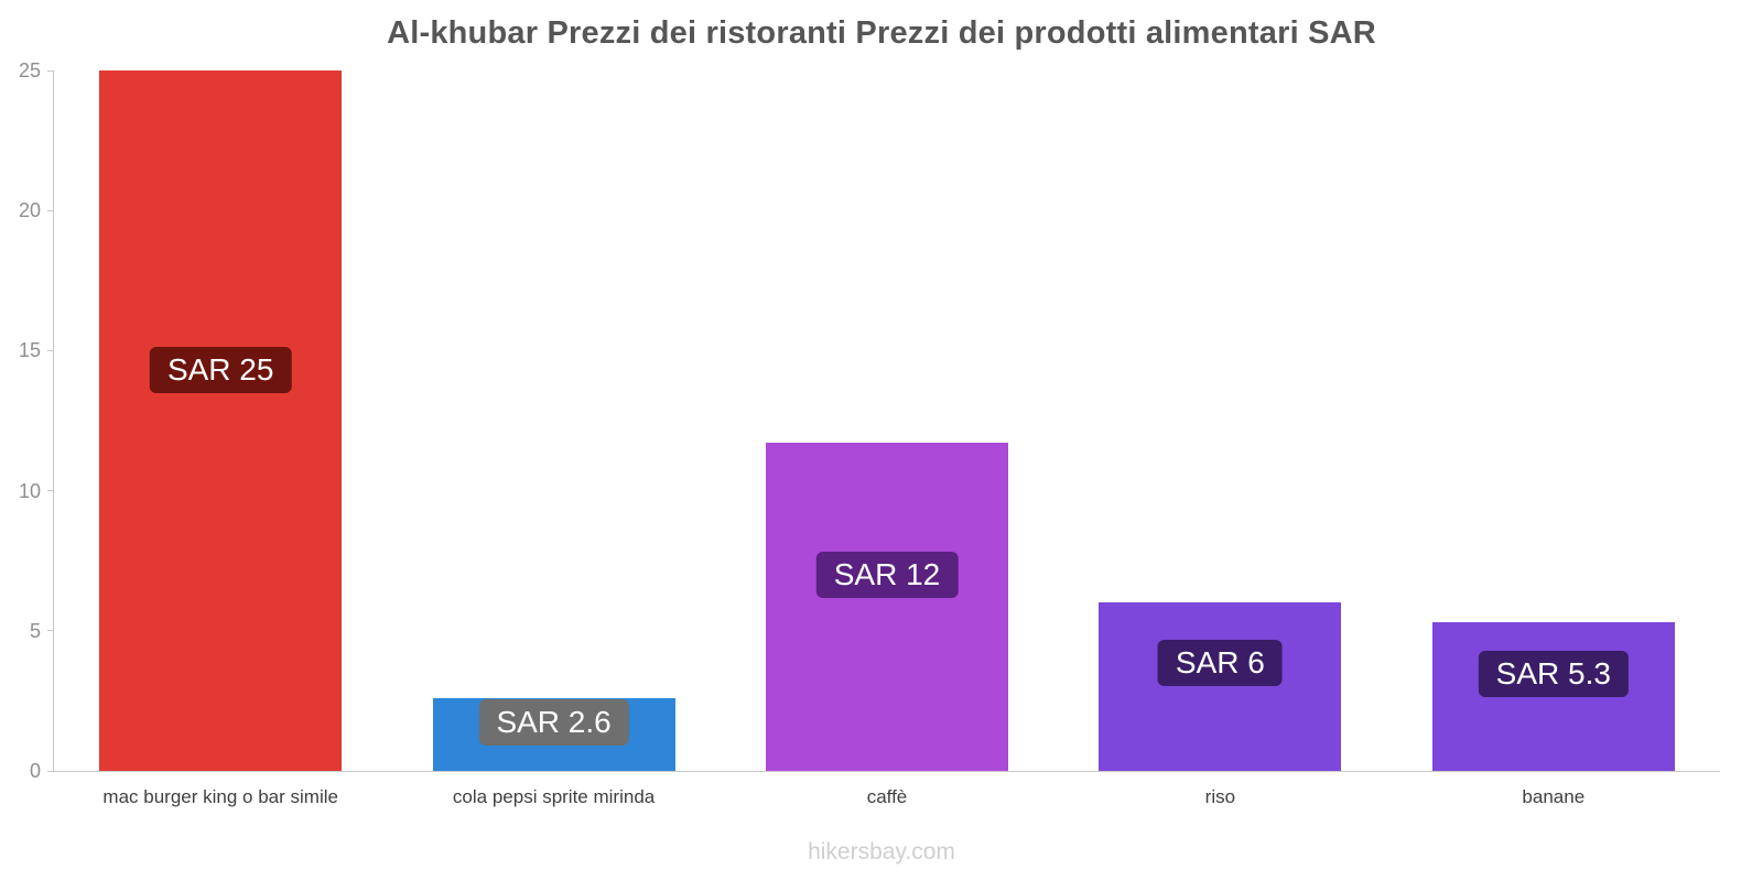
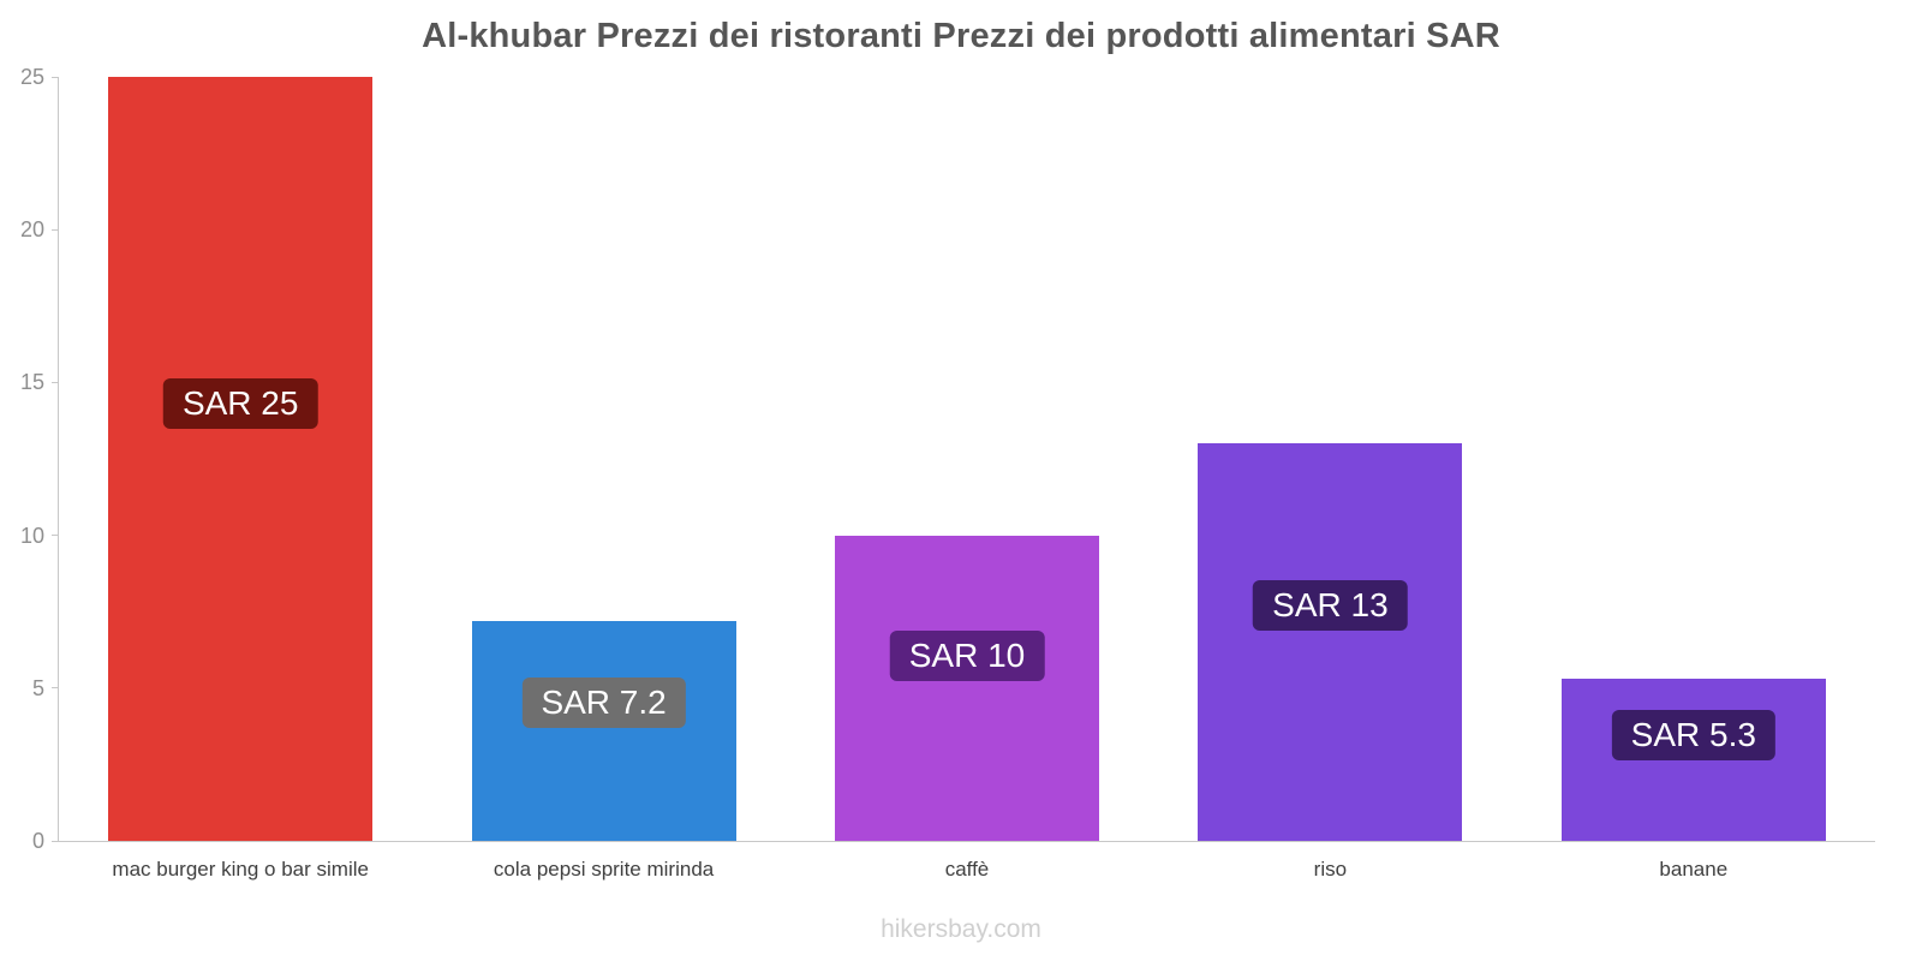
cola pepsi sprite mirinda: 2.6 -> 7.2
caffè: 12 -> 10
riso: 6 -> 13
